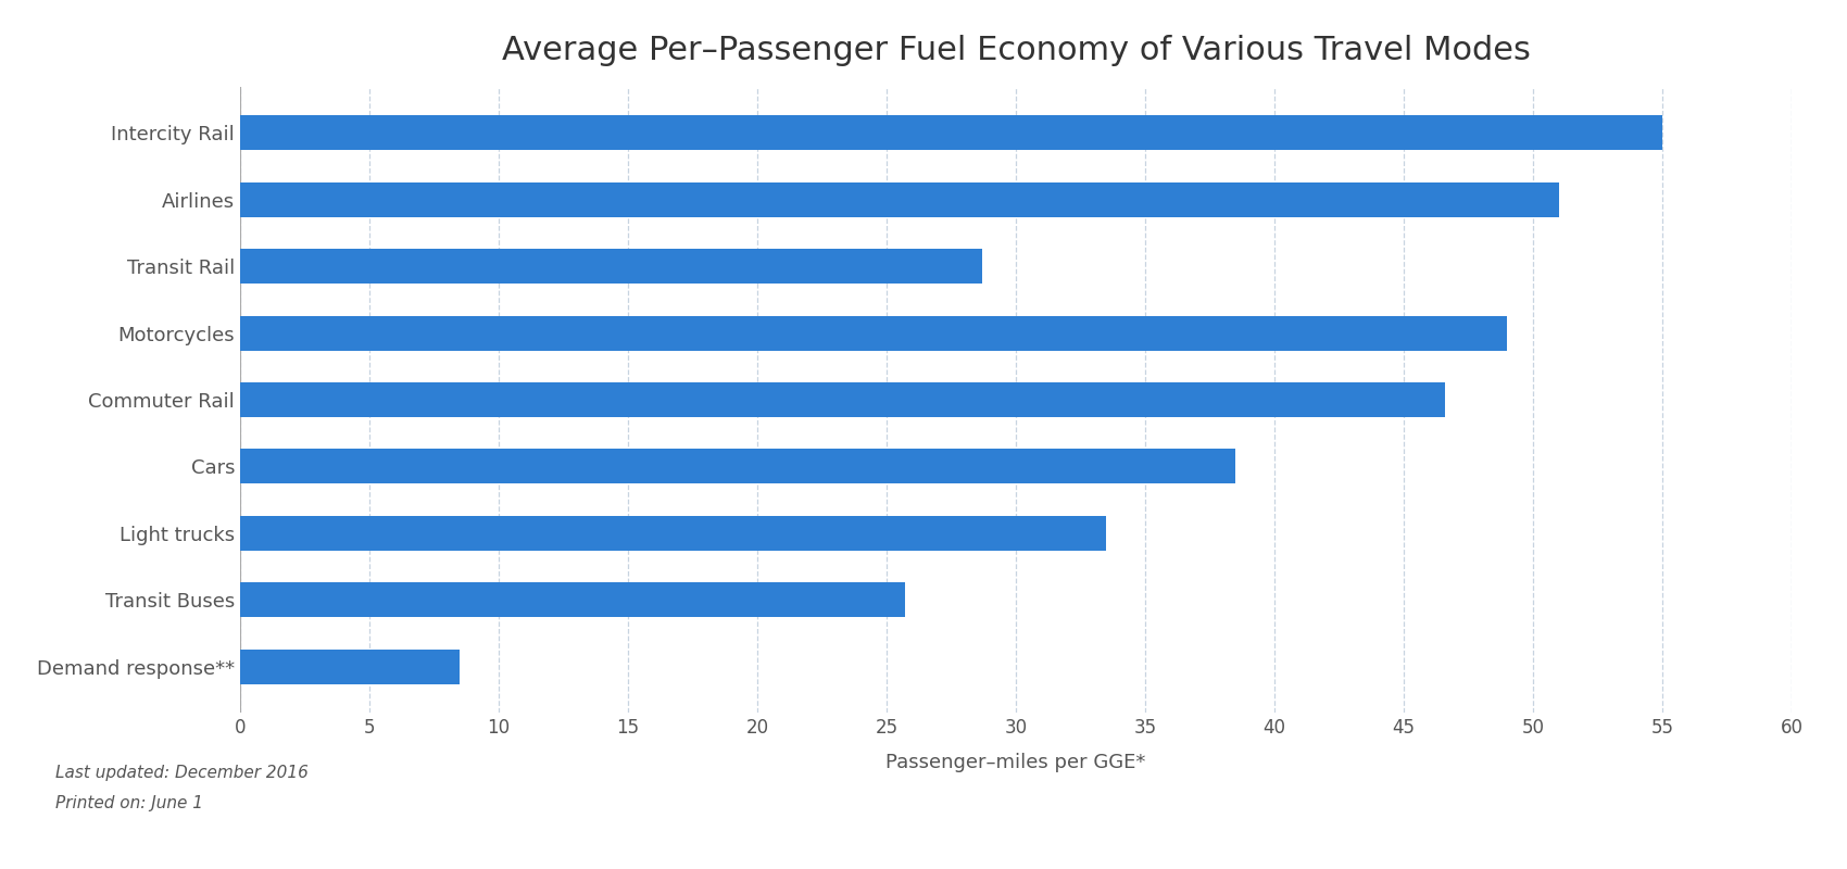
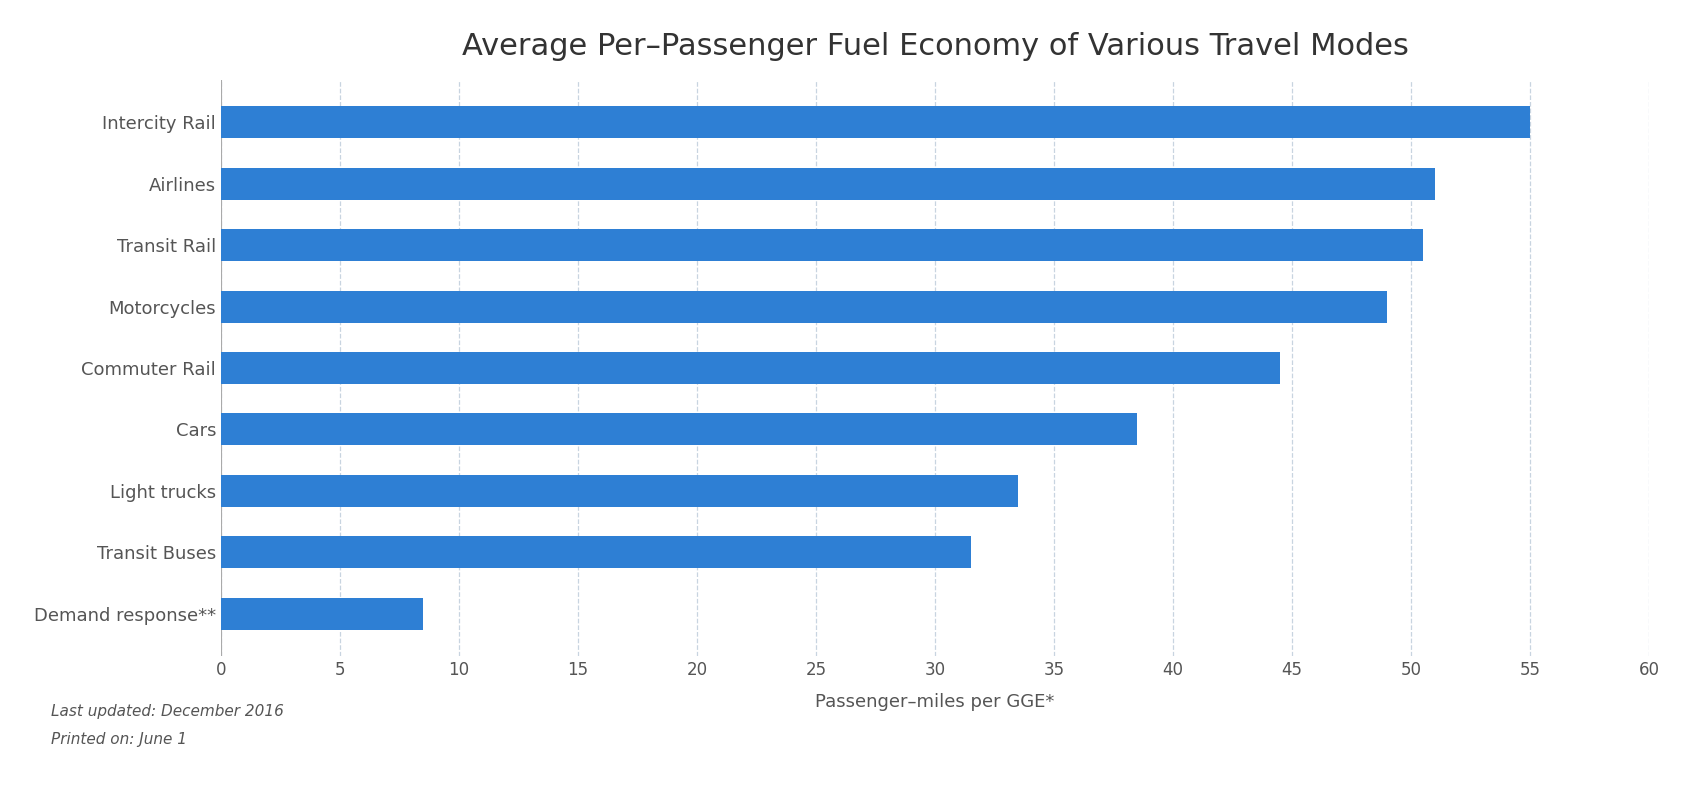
Transit Rail: 28.7 -> 50.5
Commuter Rail: 46.6 -> 44.5
Transit Buses: 25.7 -> 31.5
